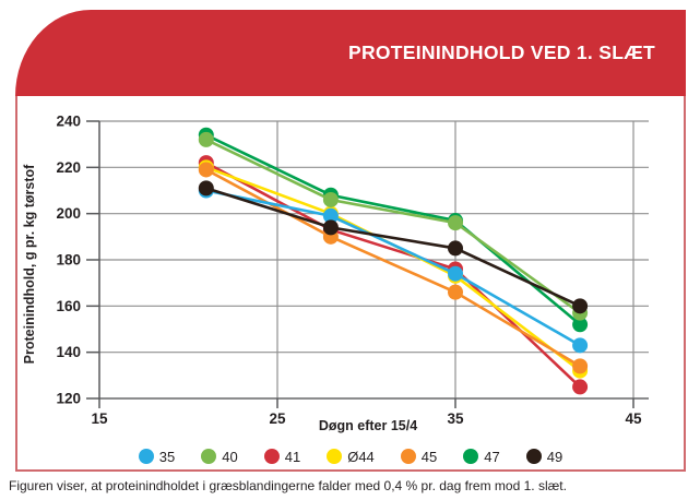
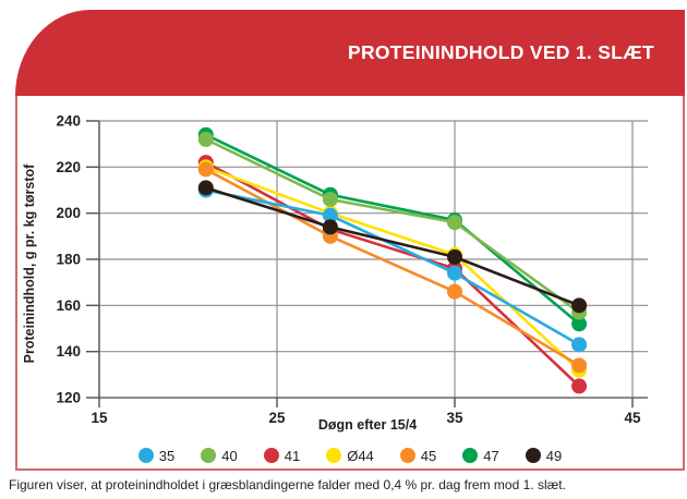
Ø44/35: 173 -> 182
49/35: 185 -> 181
